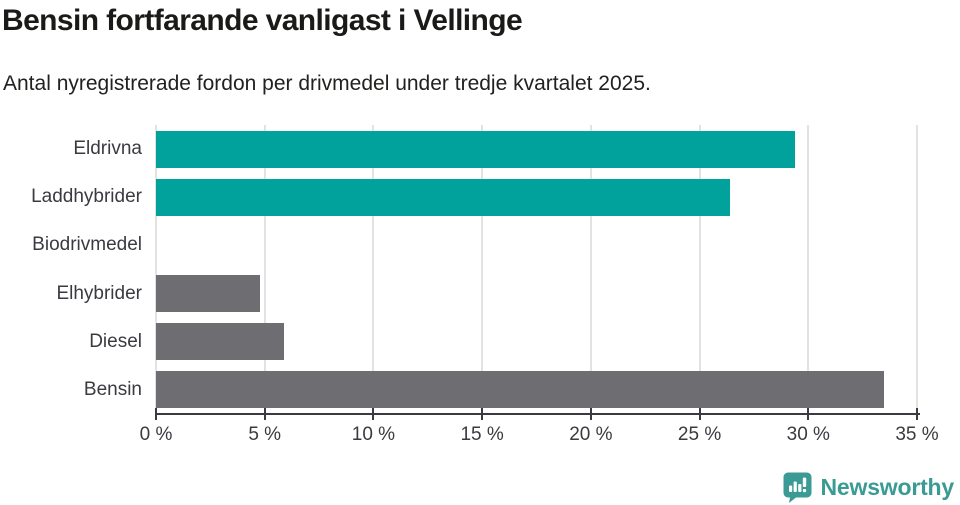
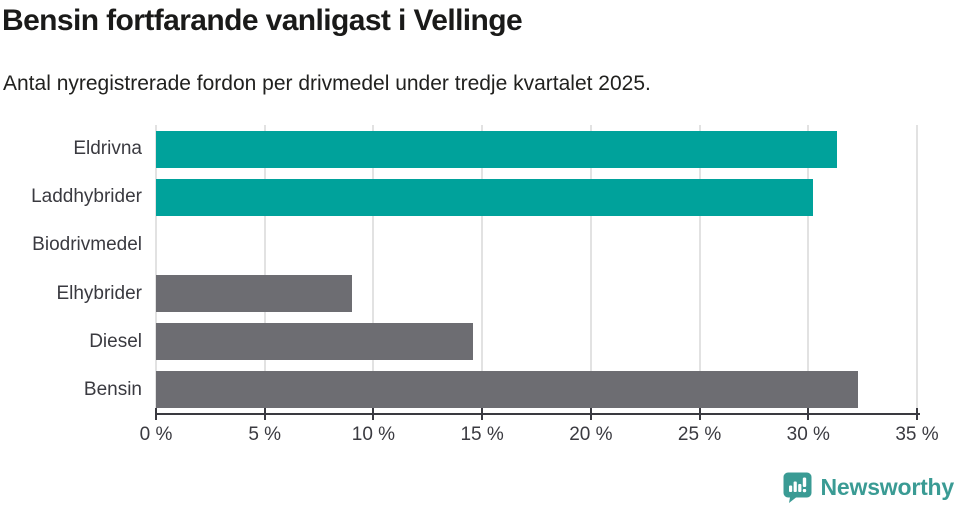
Eldrivna: 29.4% -> 31.3%
Laddhybrider: 26.4% -> 30.2%
Elhybrider: 4.8% -> 9.0%
Diesel: 5.9% -> 14.6%
Bensin: 33.5% -> 32.3%
